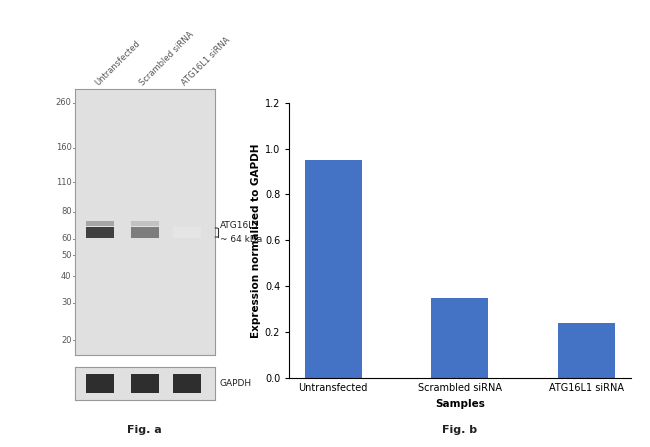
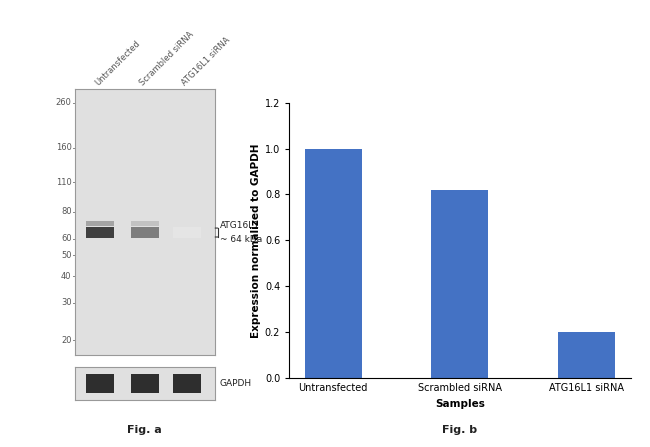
Untransfected: 0.95 -> 1.00
Scrambled siRNA: 0.35 -> 0.82
ATG16L1 siRNA: 0.24 -> 0.20
